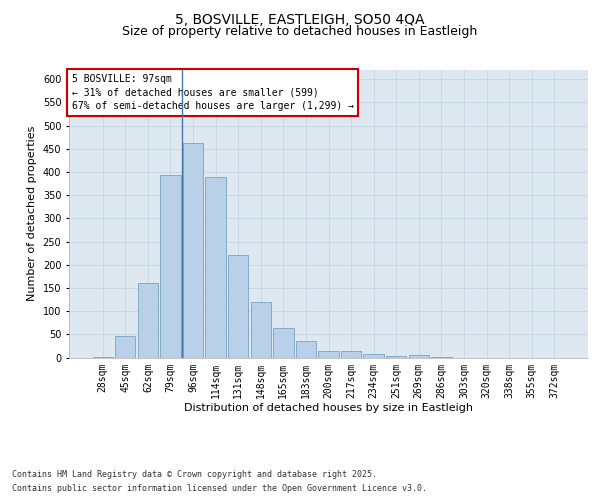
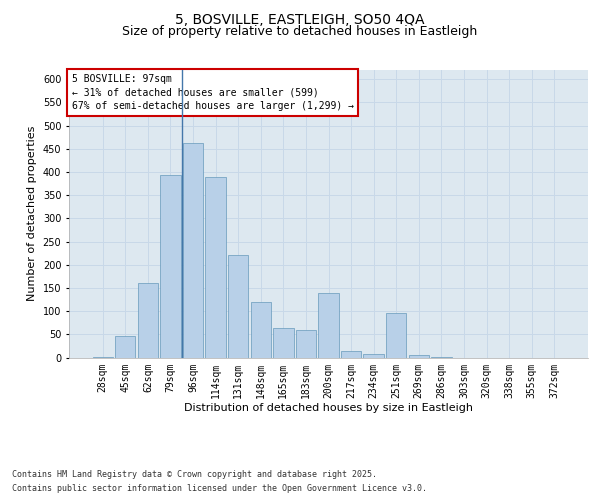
183sqm: 35 -> 60
200sqm: 13 -> 140
251sqm: 4 -> 95
